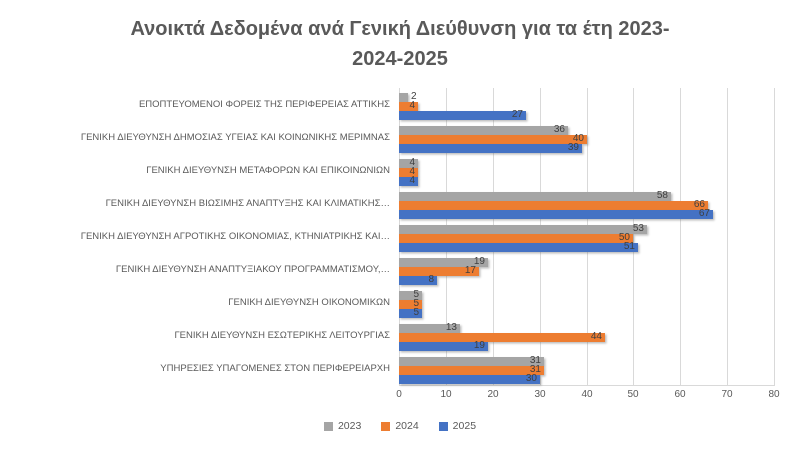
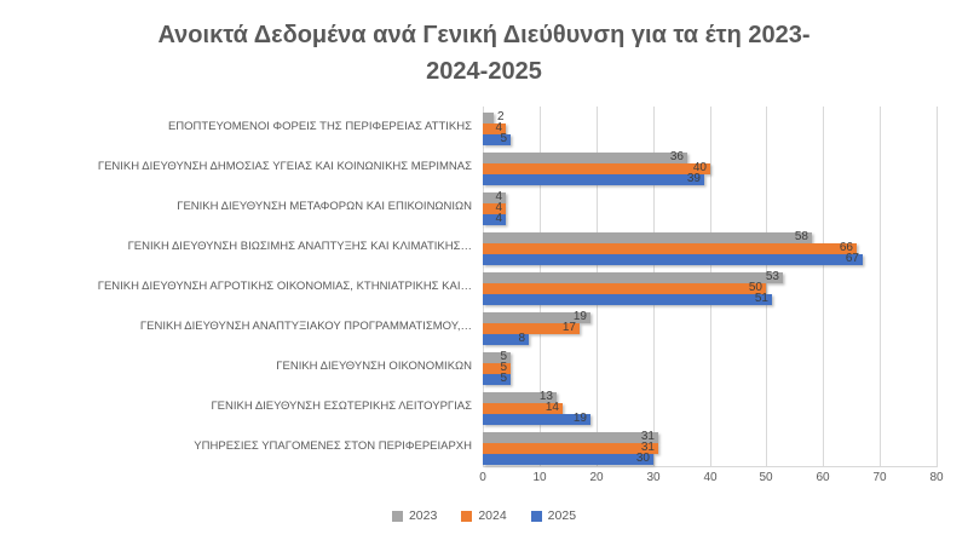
2025/ΕΠΟΠΤΕΥΟΜΕΝΟΙ ΦΟΡΕΙΣ ΤΗΣ ΠΕΡΙΦΕΡΕΙΑΣ ΑΤΤΙΚΗΣ: 27 -> 5
2024/ΓΕΝΙΚΗ ΔΙΕΥΘΥΝΣΗ ΕΣΩΤΕΡΙΚΗΣ ΛΕΙΤΟΥΡΓΙΑΣ: 44 -> 14
